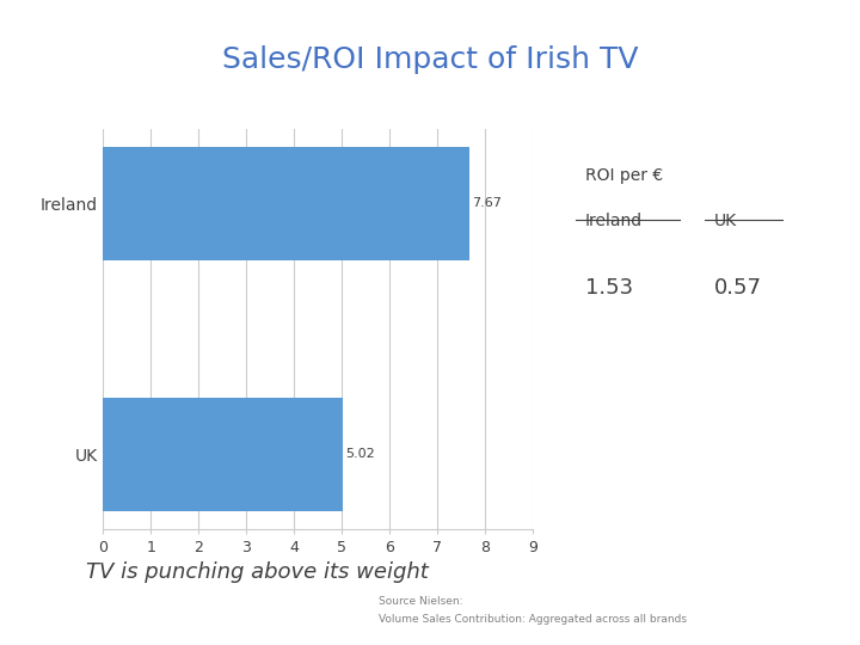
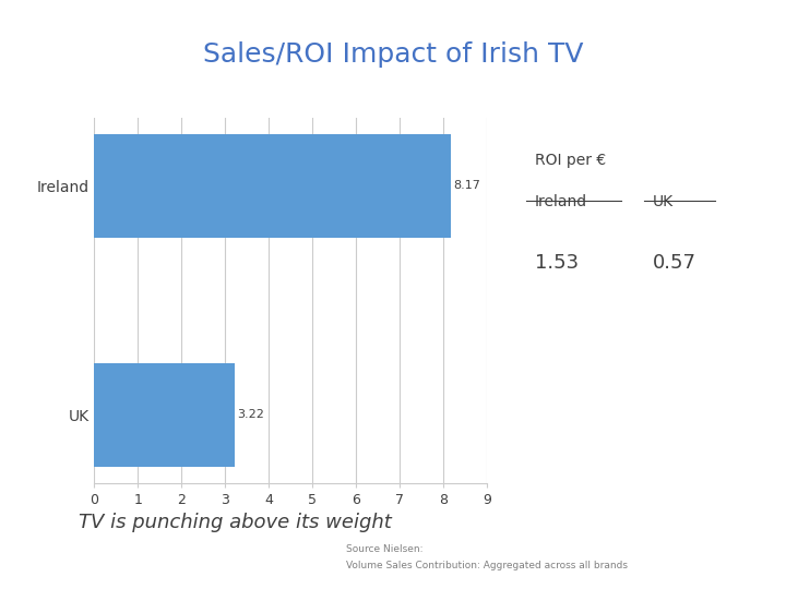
Ireland: 7.67 -> 8.17
UK: 5.02 -> 3.22
